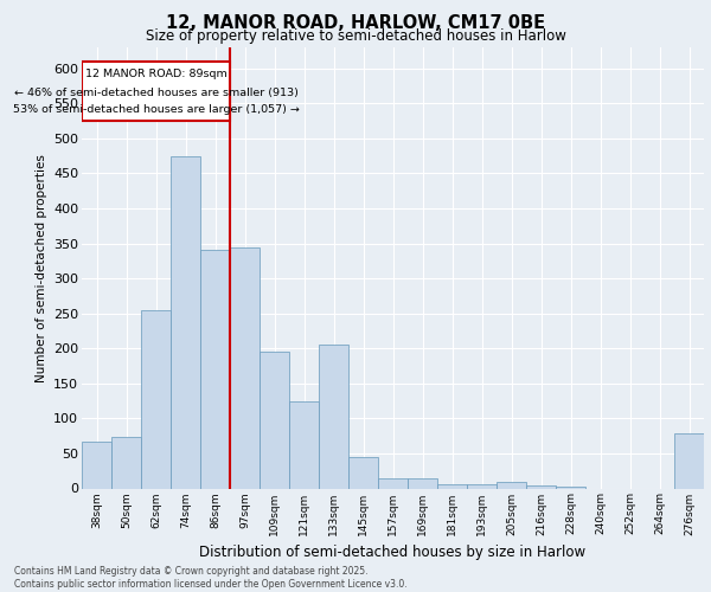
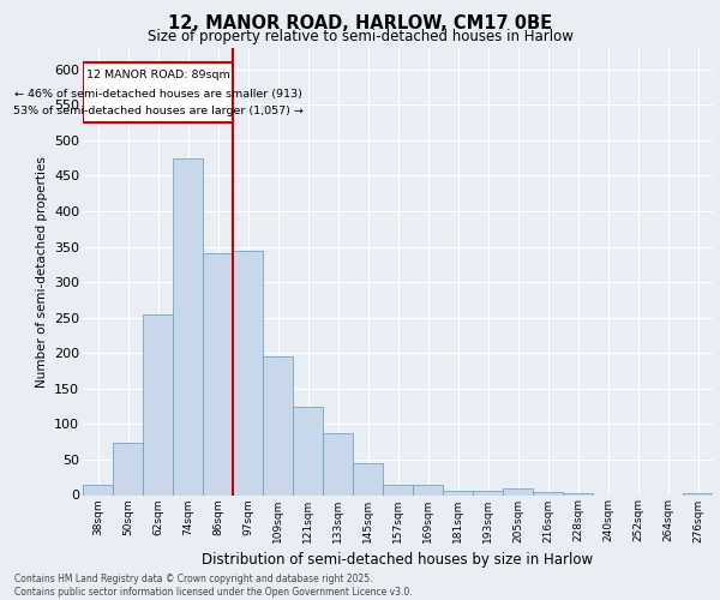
38sqm: 66 -> 15
133sqm: 206 -> 87
276sqm: 78 -> 3
